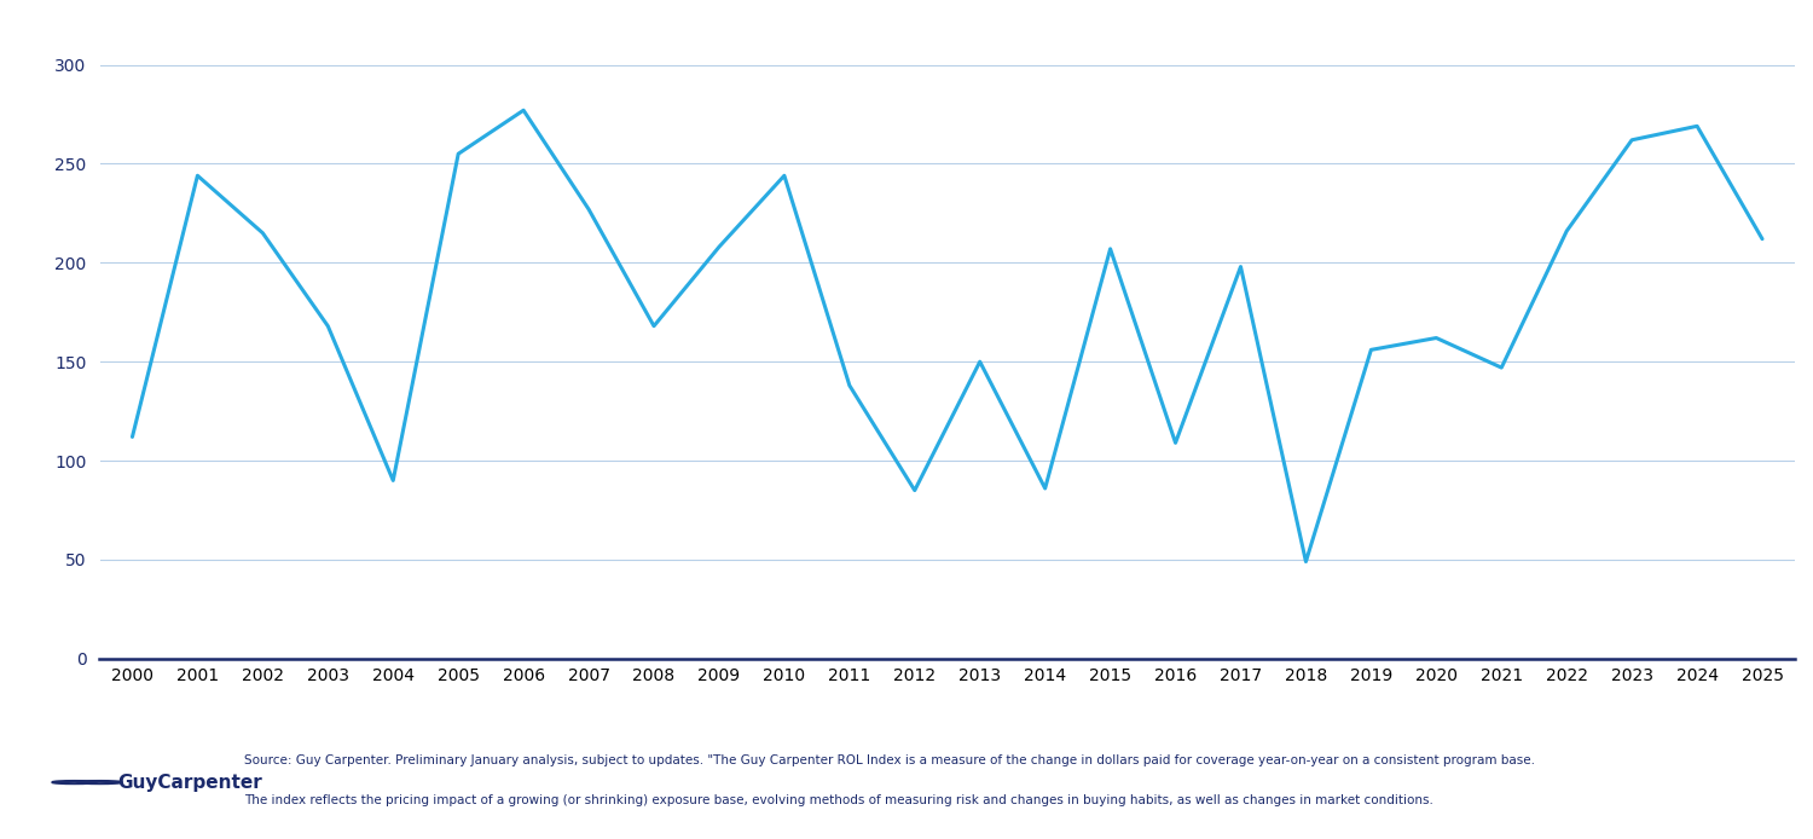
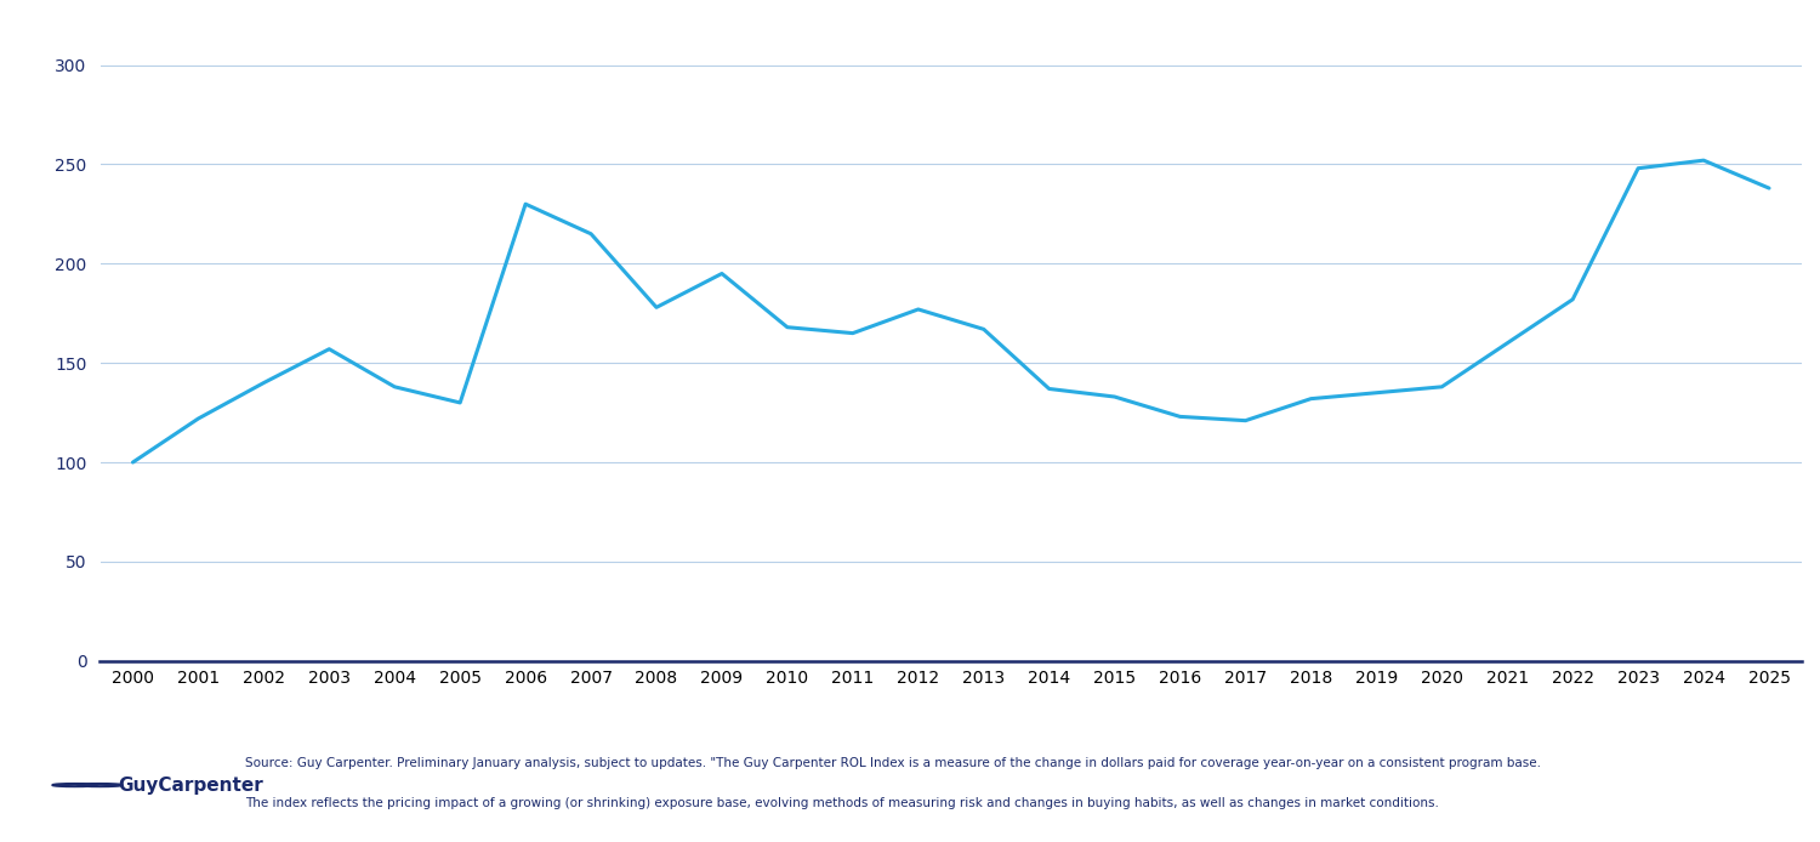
2000: 112 -> 100
2001: 244 -> 122
2002: 215 -> 140
2003: 168 -> 157
2004: 90 -> 138
2005: 255 -> 130
2006: 277 -> 230
2007: 227 -> 215
2008: 168 -> 178
2009: 208 -> 195
2010: 244 -> 168
2011: 138 -> 165
2012: 85 -> 177
2013: 150 -> 167
2014: 86 -> 137
2015: 207 -> 133
2016: 109 -> 123
2017: 198 -> 121
2018: 49 -> 132
2019: 156 -> 135
2020: 162 -> 138
2021: 147 -> 160
2022: 216 -> 182
2023: 262 -> 248
2024: 269 -> 252
2025: 212 -> 238
